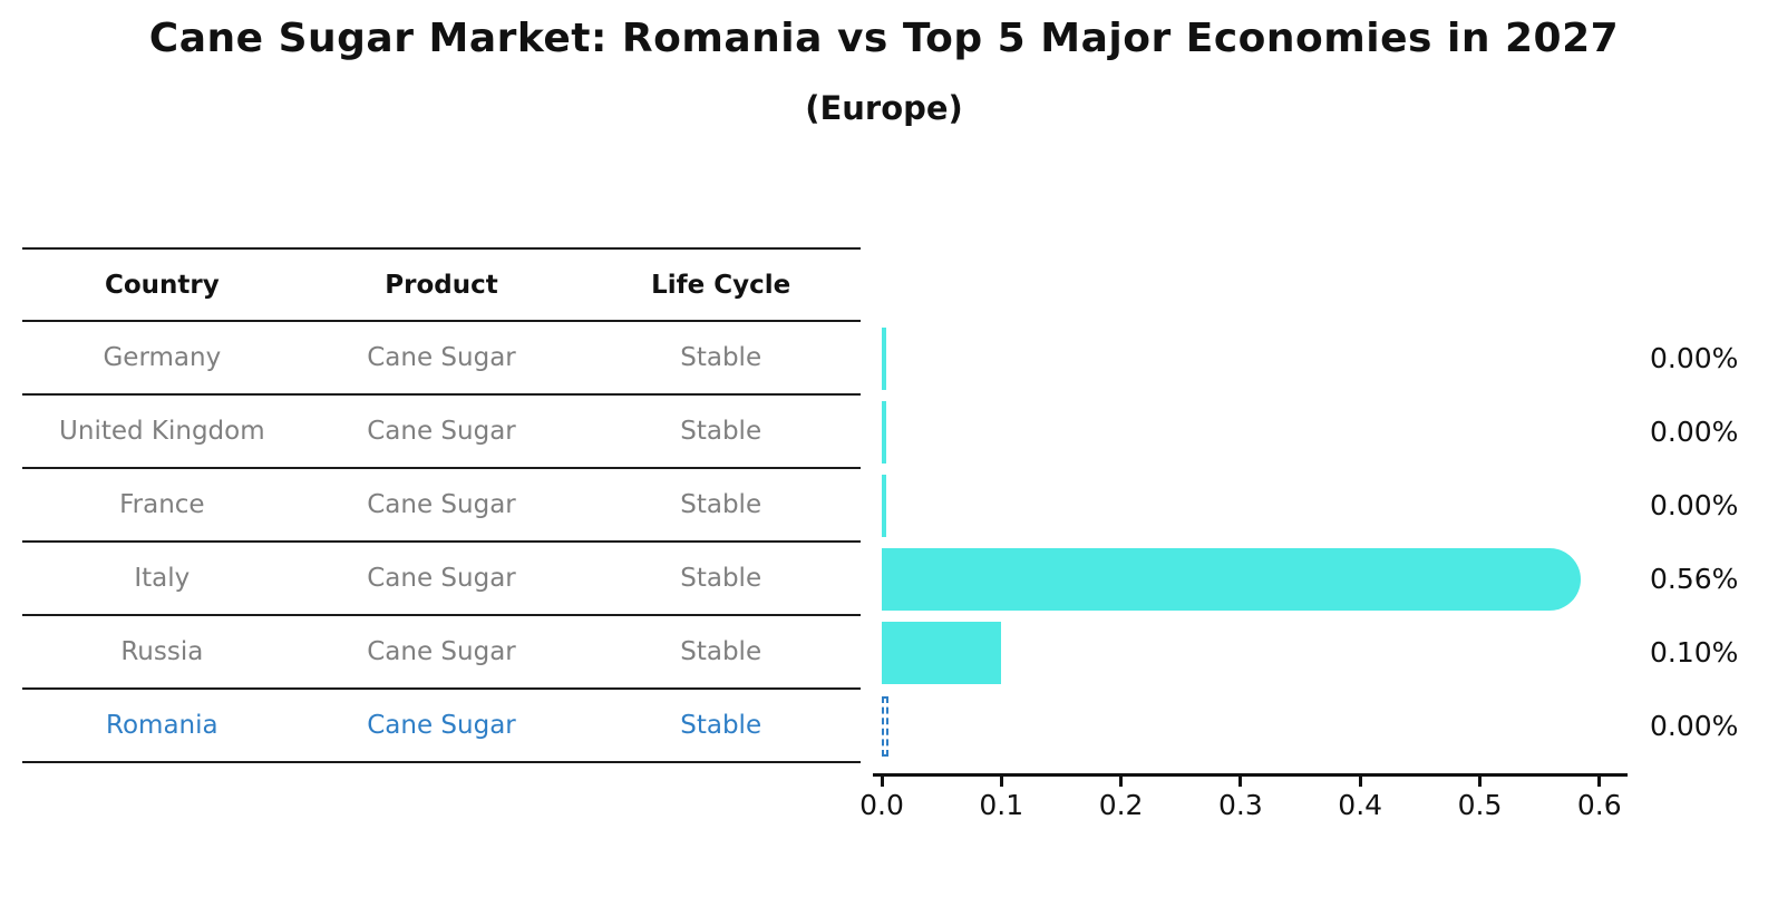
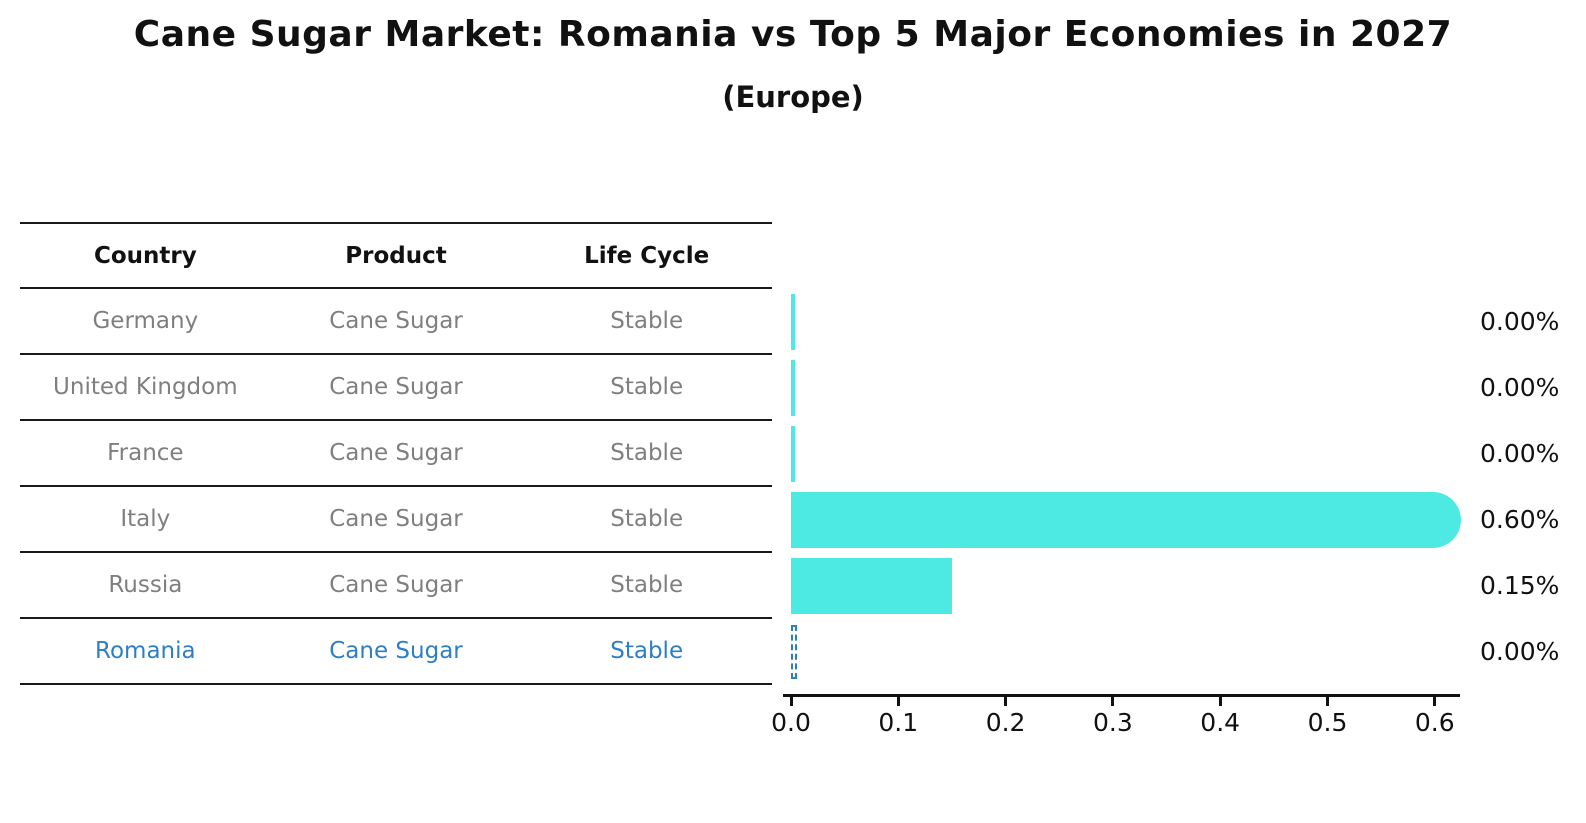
Italy: 0.56% -> 0.60%
Russia: 0.10% -> 0.15%
